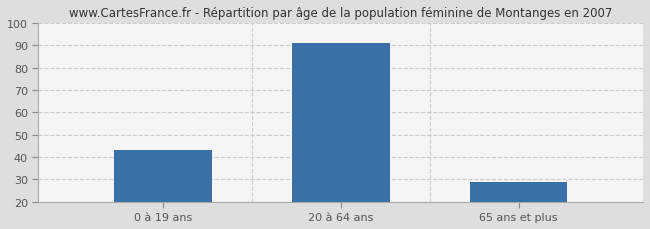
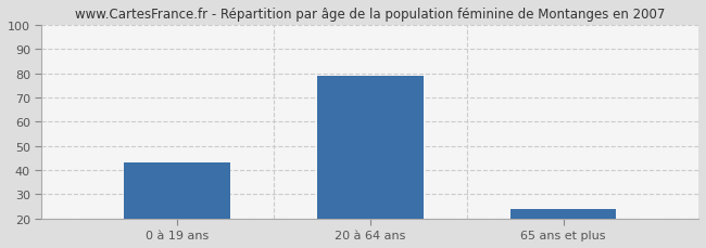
20 à 64 ans: 91 -> 79
65 ans et plus: 29 -> 24
